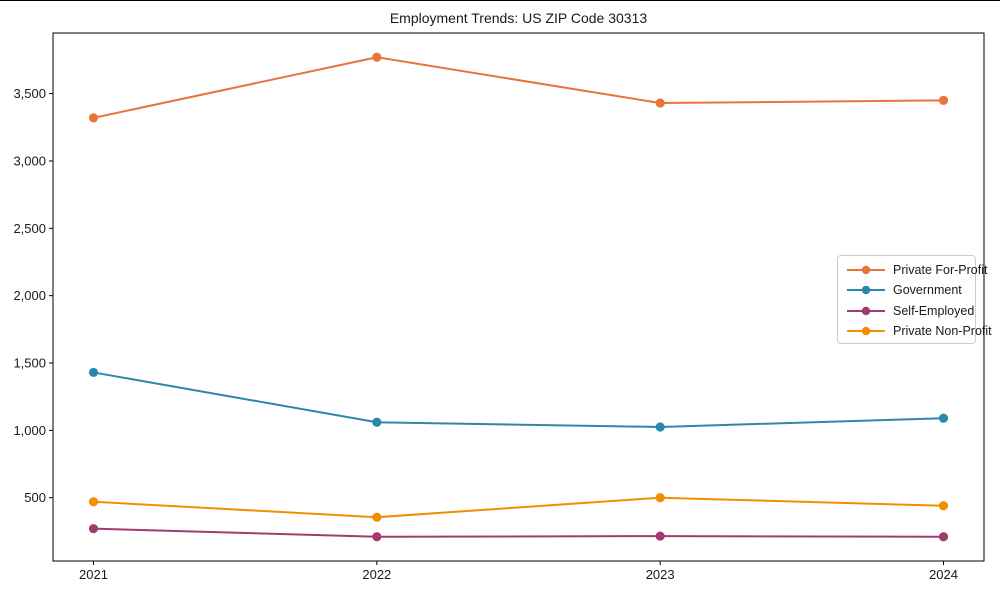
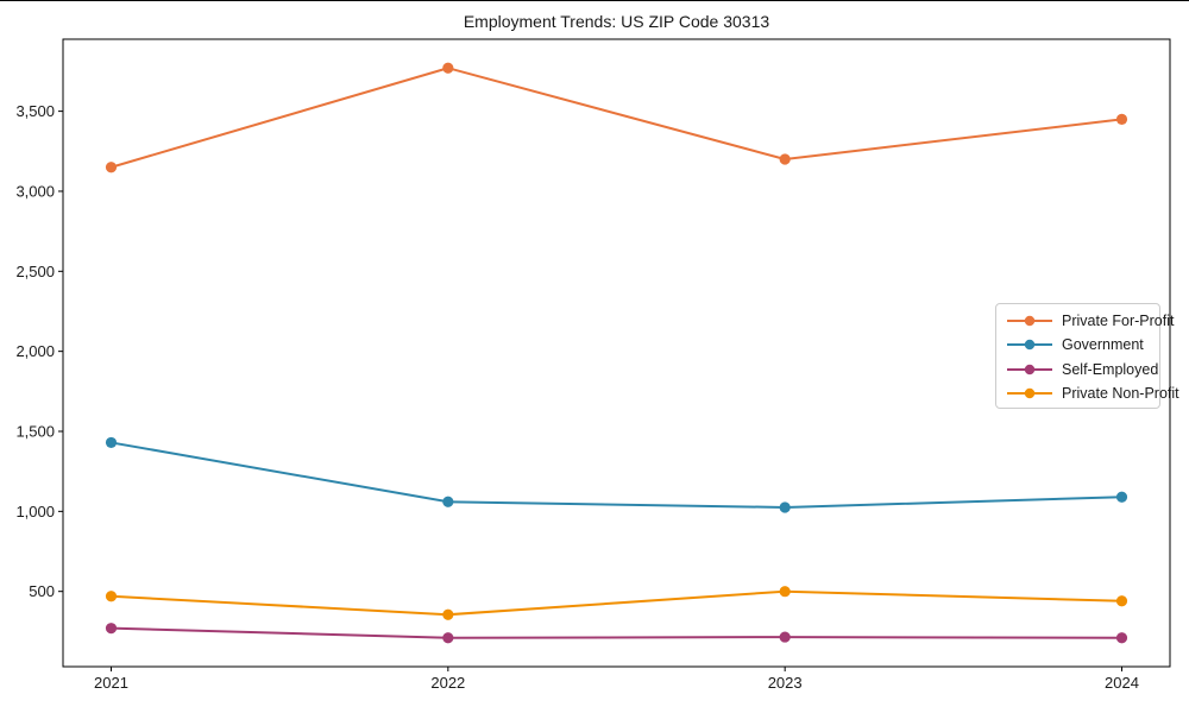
Private For-Profit/2021: 3320 -> 3150
Private For-Profit/2023: 3430 -> 3200
